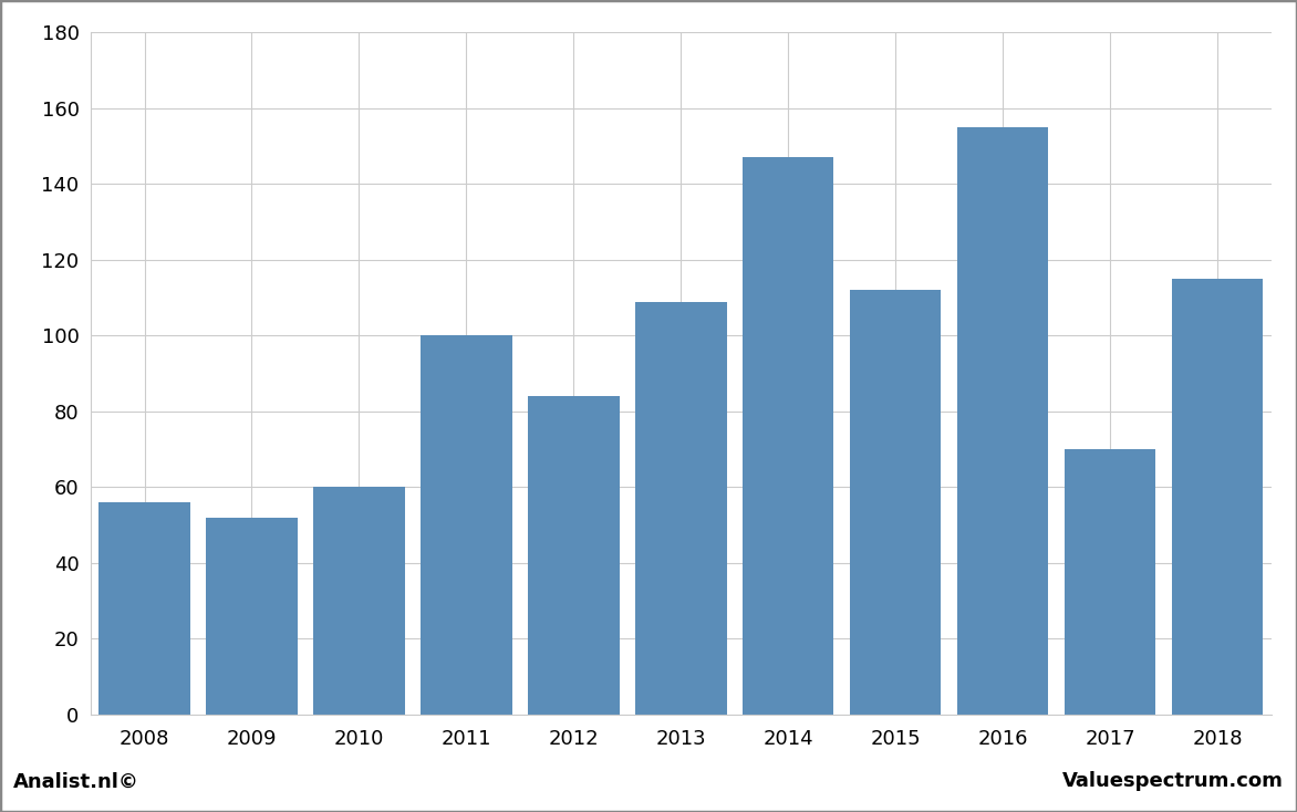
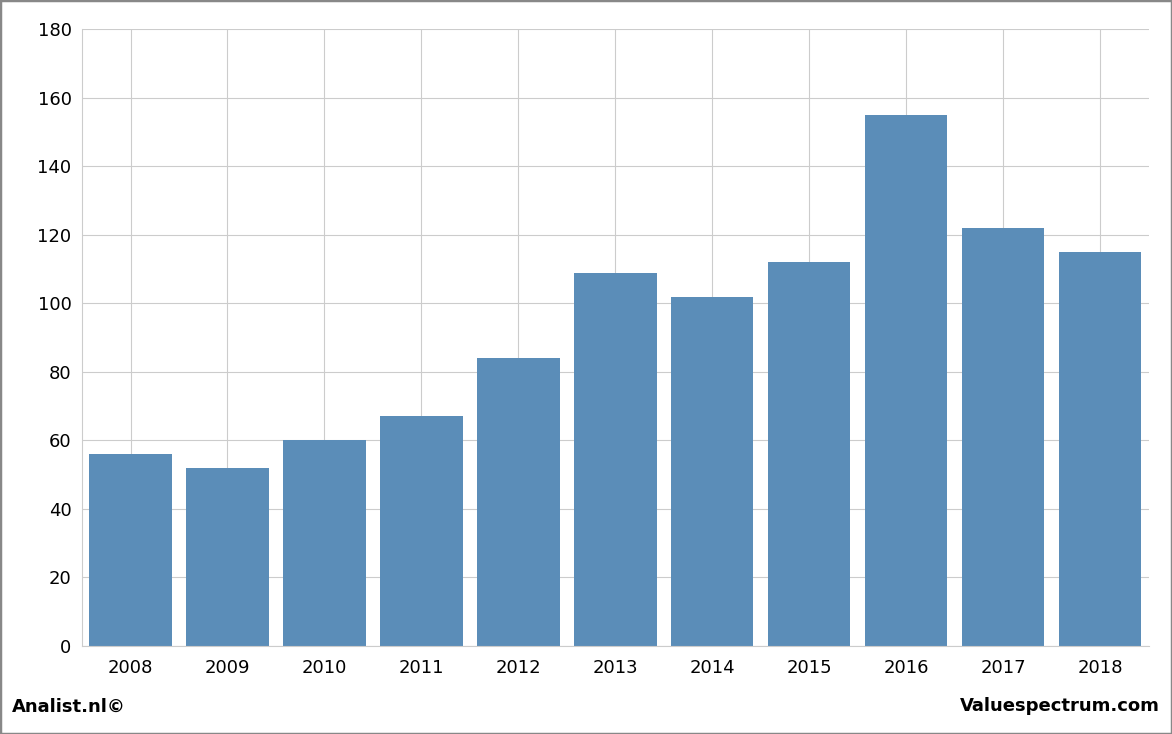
2011: 100 -> 67
2014: 147 -> 102
2017: 70 -> 122
